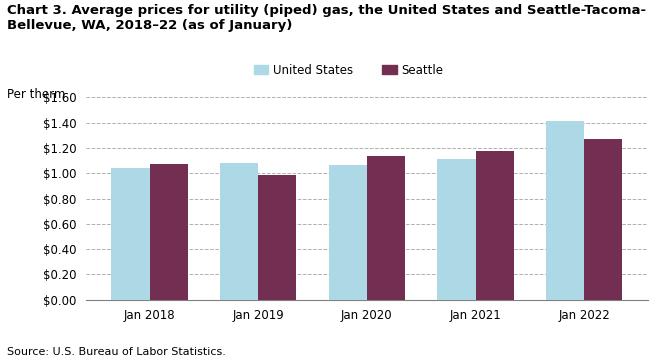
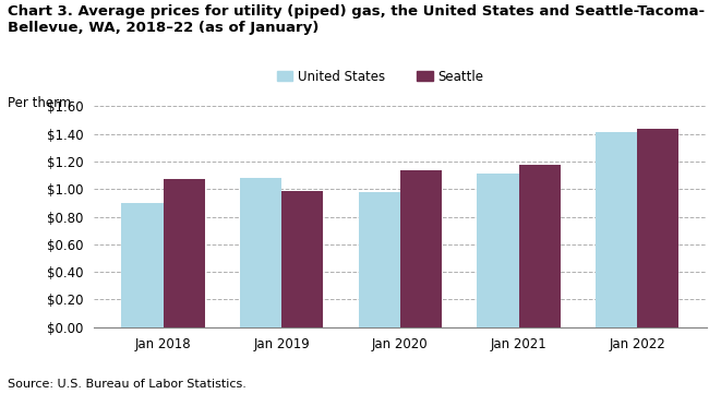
United States/Jan 2018: $1.04 -> $0.90
United States/Jan 2020: $1.06 -> $0.98
Seattle/Jan 2022: $1.27 -> $1.44
